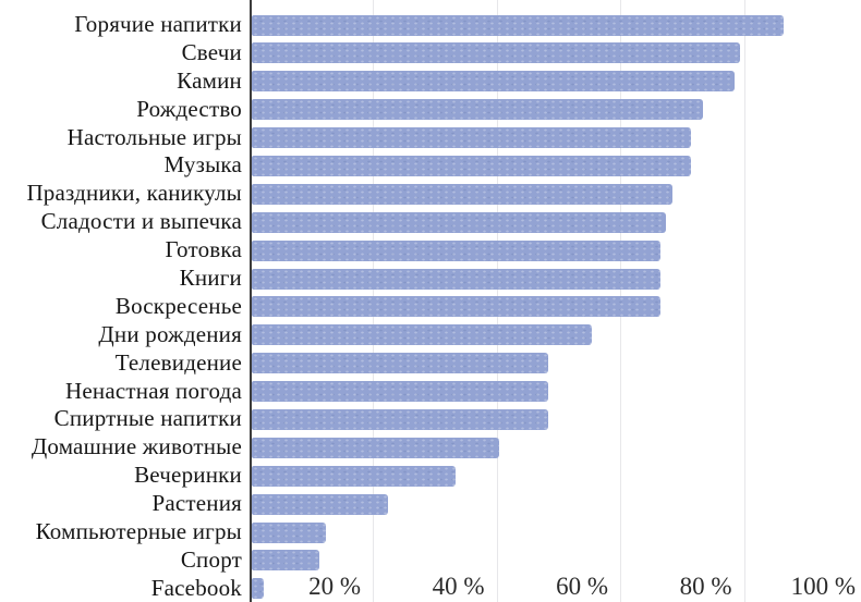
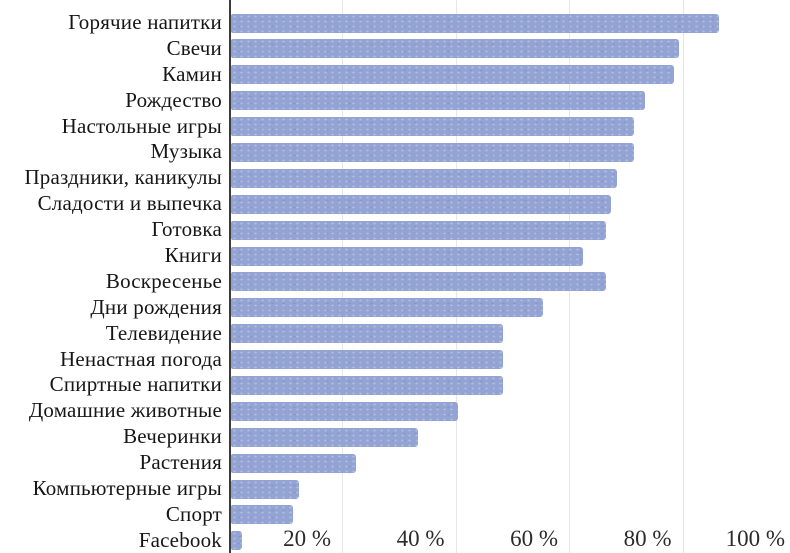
Книги: 66% -> 62%
